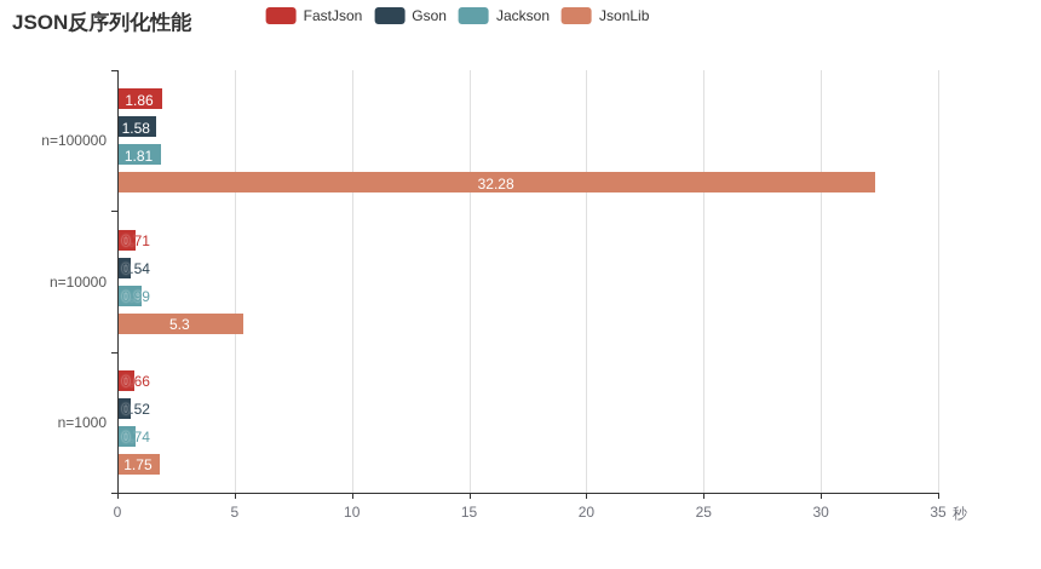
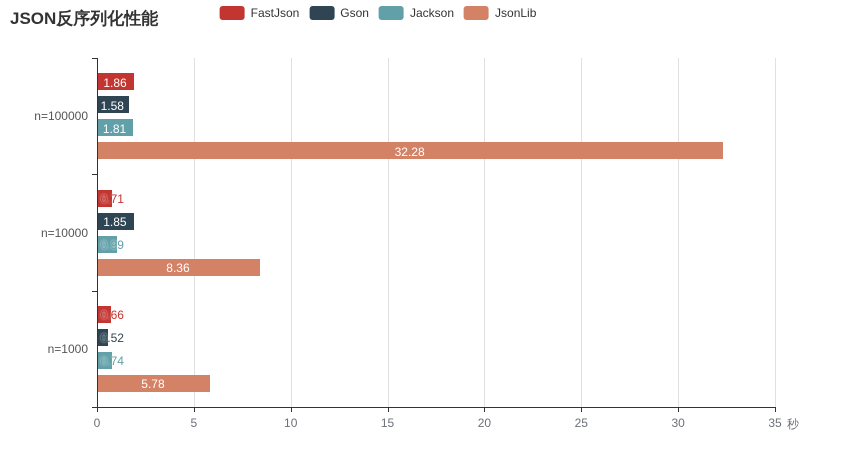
Gson/n=10000: 0.54 -> 1.85
JsonLib/n=10000: 5.3 -> 8.36
JsonLib/n=1000: 1.75 -> 5.78
